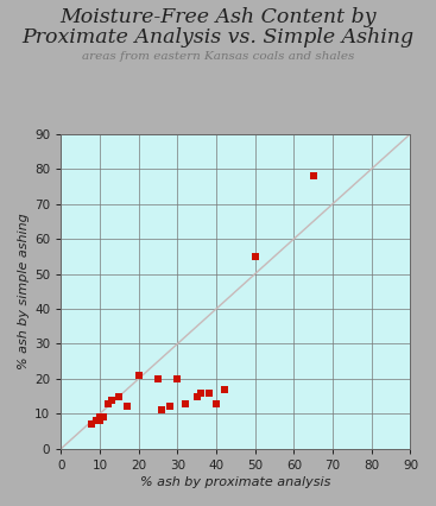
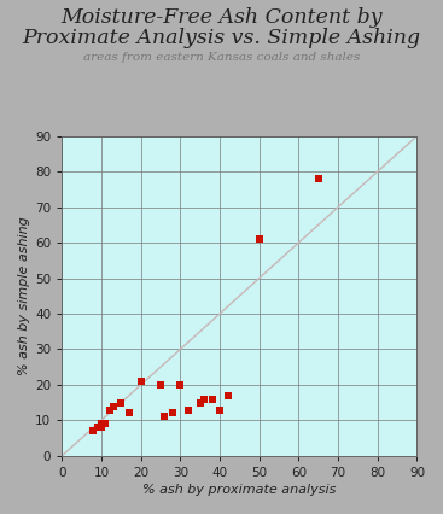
50: 55 -> 61
